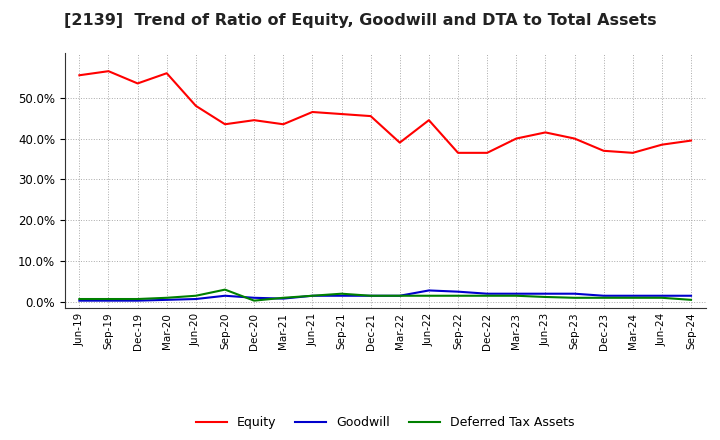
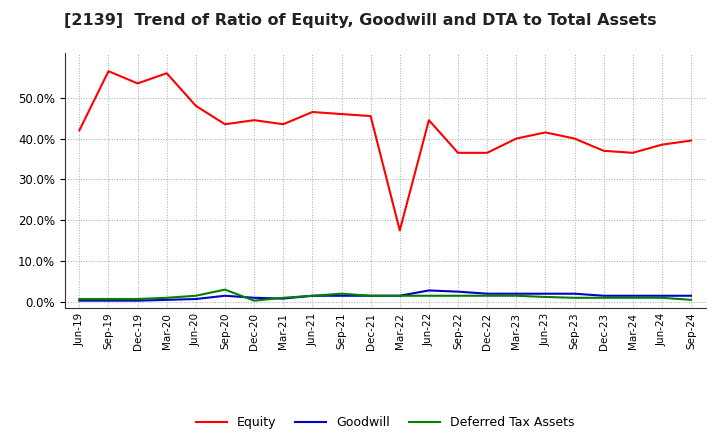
Equity/Jun-19: 55.5% -> 42.0%
Equity/Mar-22: 39.0% -> 17.5%
